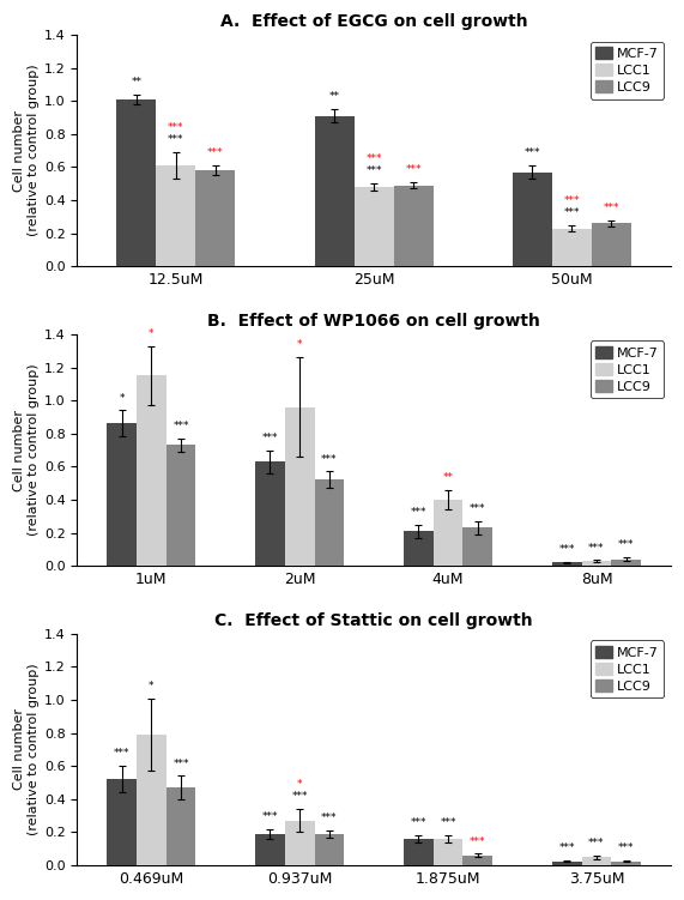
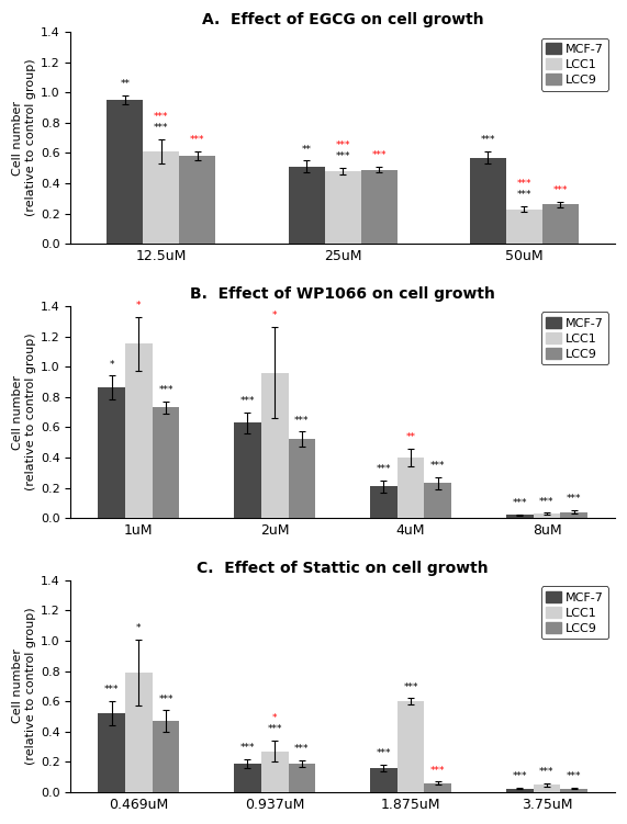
A. Effect of EGCG on cell growth/MCF-7/12.5uM: 1.01 -> 0.95
A. Effect of EGCG on cell growth/MCF-7/25uM: 0.91 -> 0.51
C. Effect of Stattic on cell growth/LCC1/1.875uM: 0.16 -> 0.60
